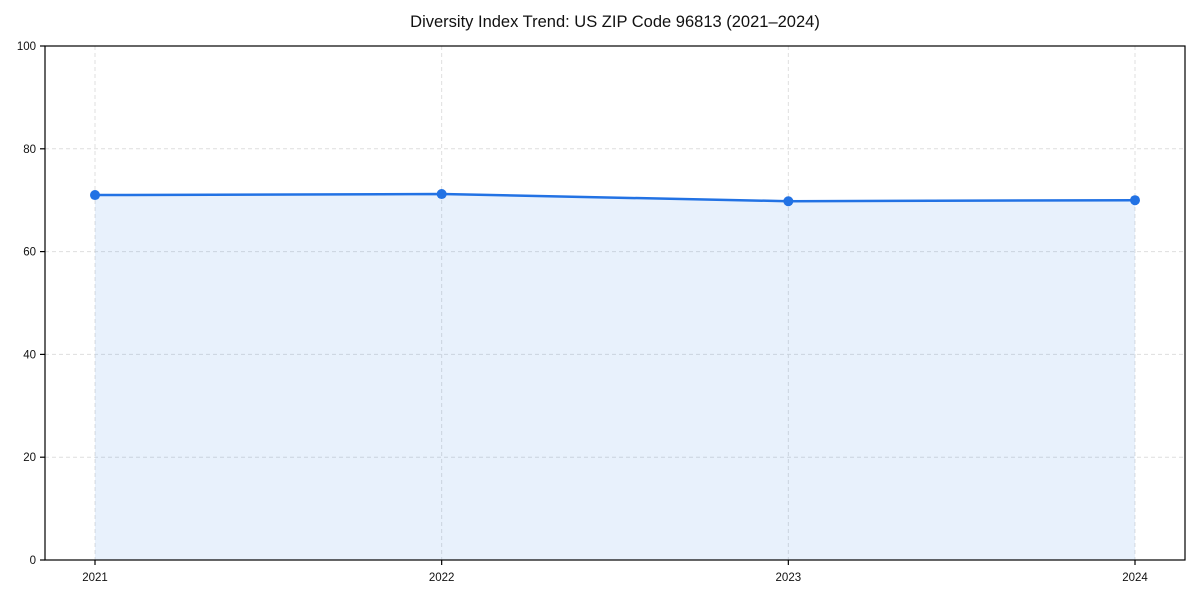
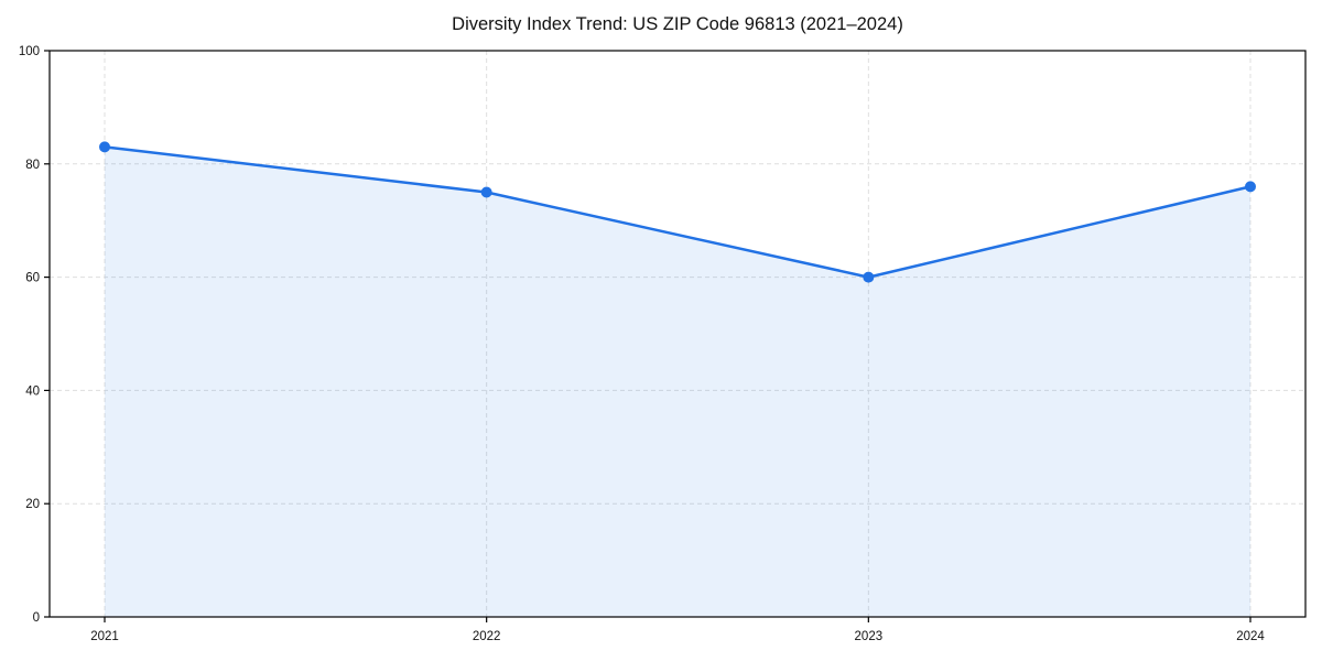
2021: 71 -> 83
2022: 71 -> 75
2023: 70 -> 60
2024: 70 -> 76
